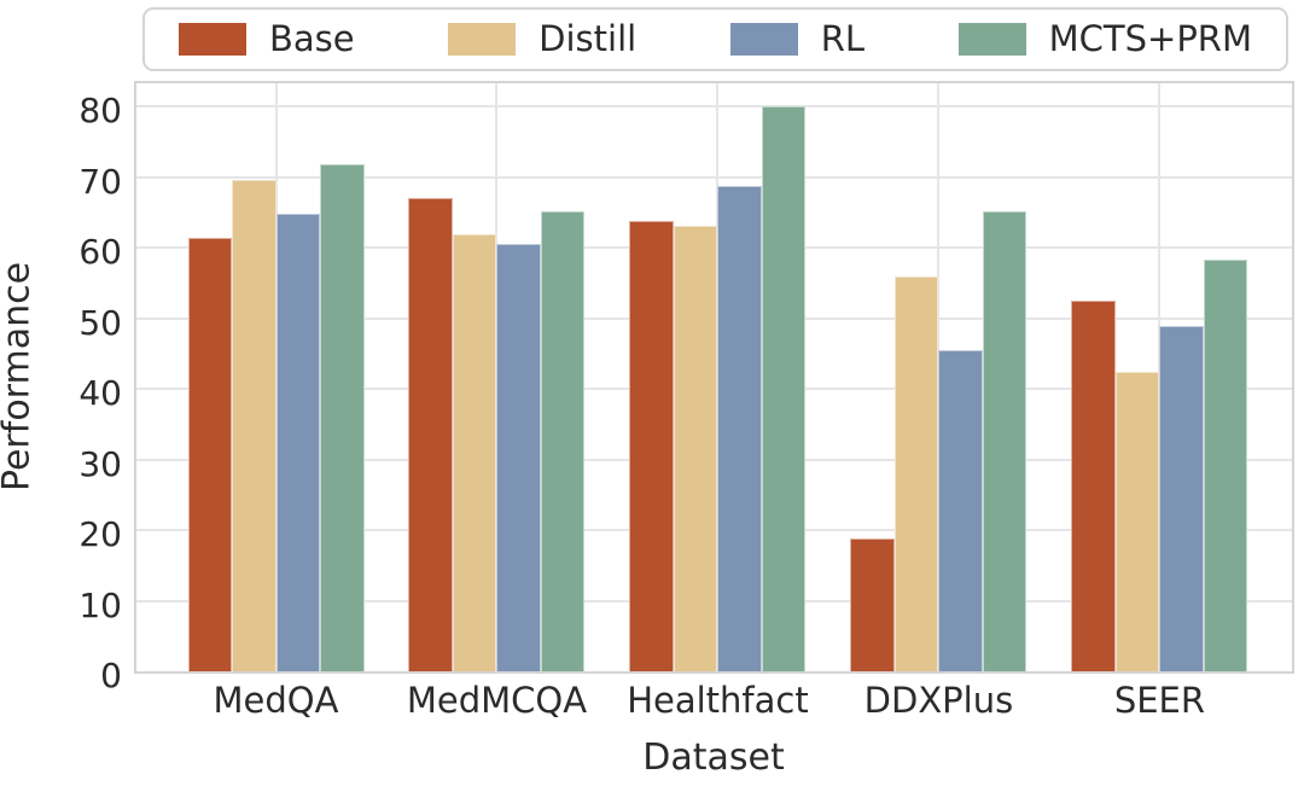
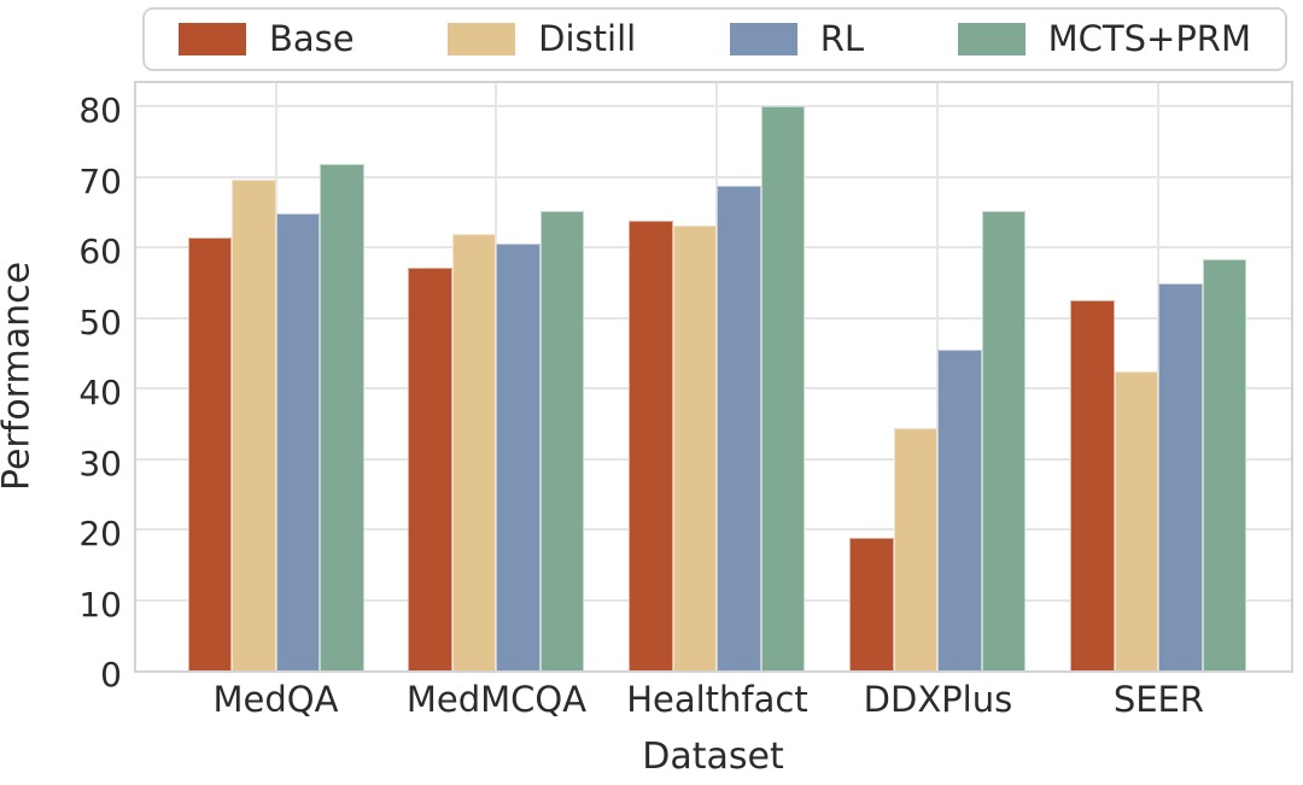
Base/MedMCQA: 67 -> 57
Distill/DDXPlus: 56 -> 34
RL/SEER: 49 -> 55
